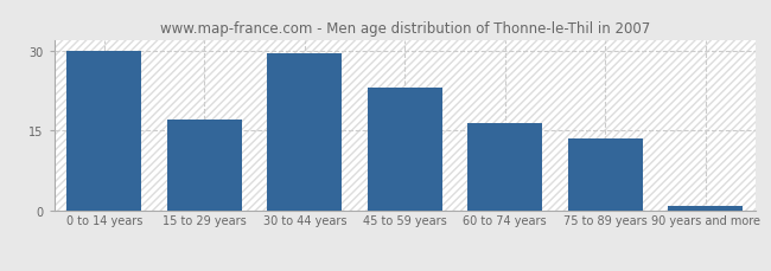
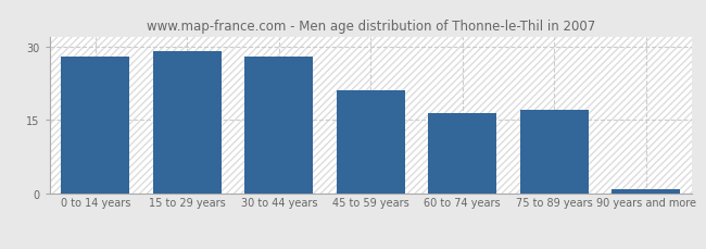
0 to 14 years: 30.0 -> 28.0
15 to 29 years: 17.0 -> 29.0
30 to 44 years: 29.5 -> 28.0
45 to 59 years: 23.0 -> 21.0
75 to 89 years: 13.5 -> 17.0
